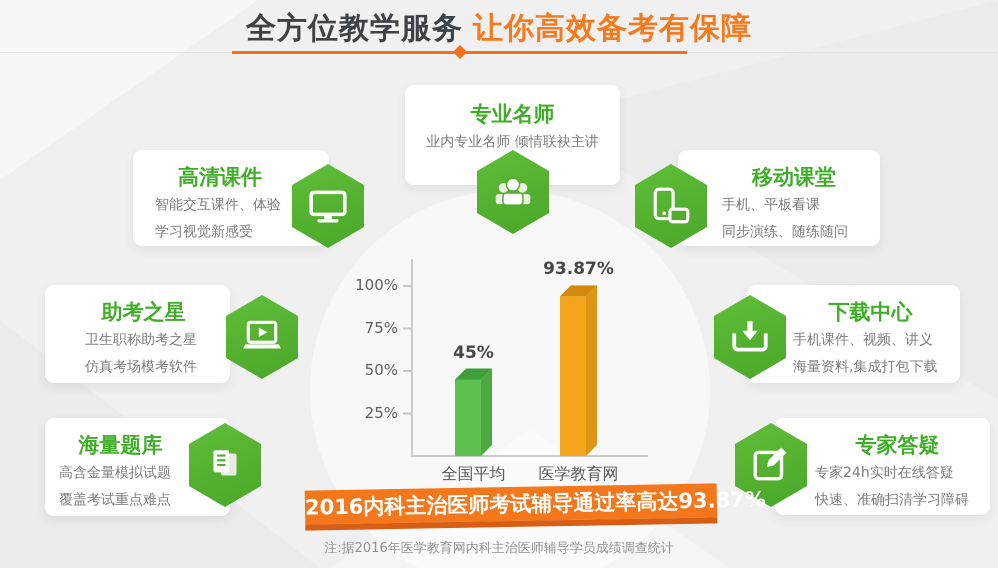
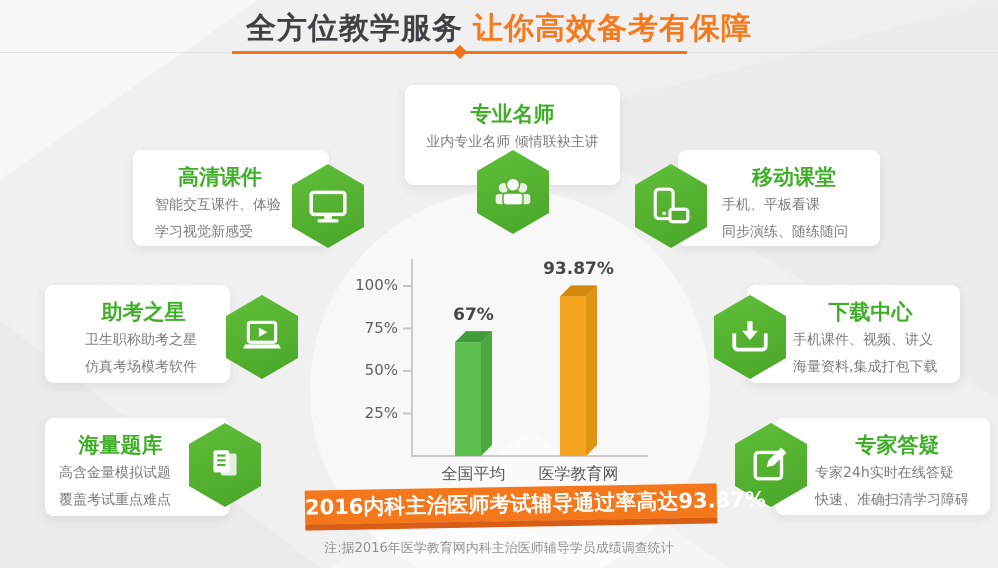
全国平均: 45% -> 67%
